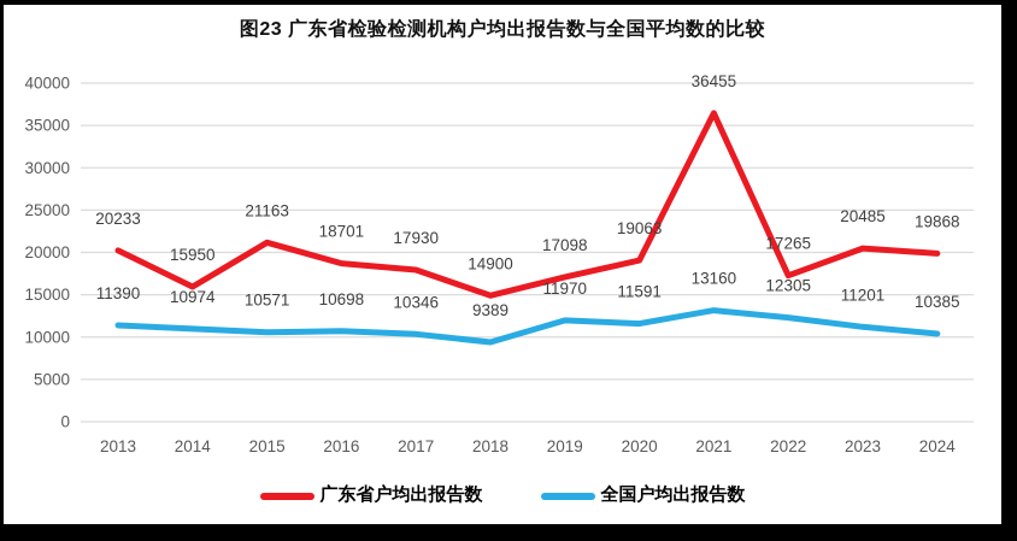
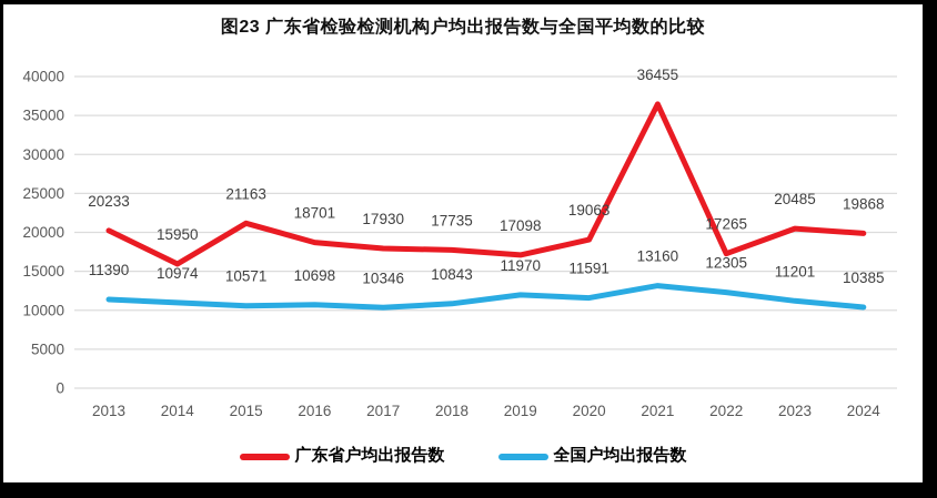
广东省户均出报告数/2018: 14900 -> 17735
全国户均出报告数/2018: 9389 -> 10843
